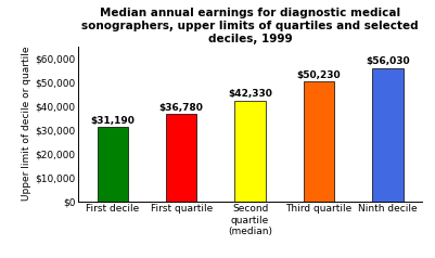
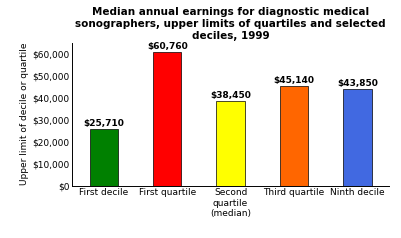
First decile: $31,190 -> $25,710
First quartile: $36,780 -> $60,760
Second quartile (median): $42,330 -> $38,450
Third quartile: $50,230 -> $45,140
Ninth decile: $56,030 -> $43,850
